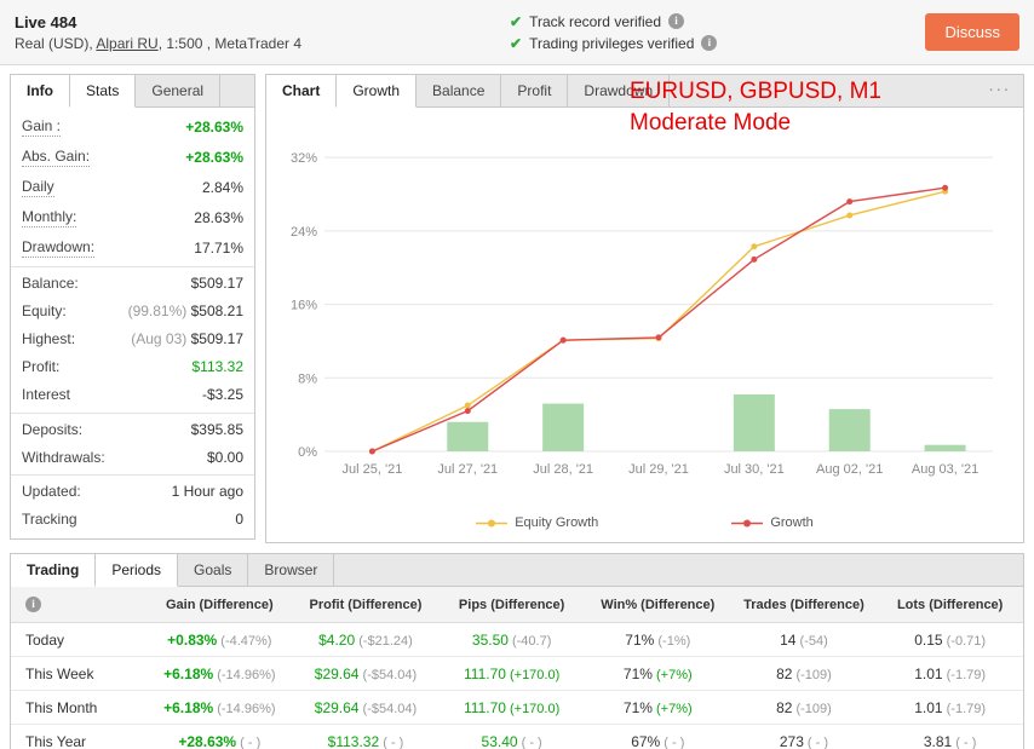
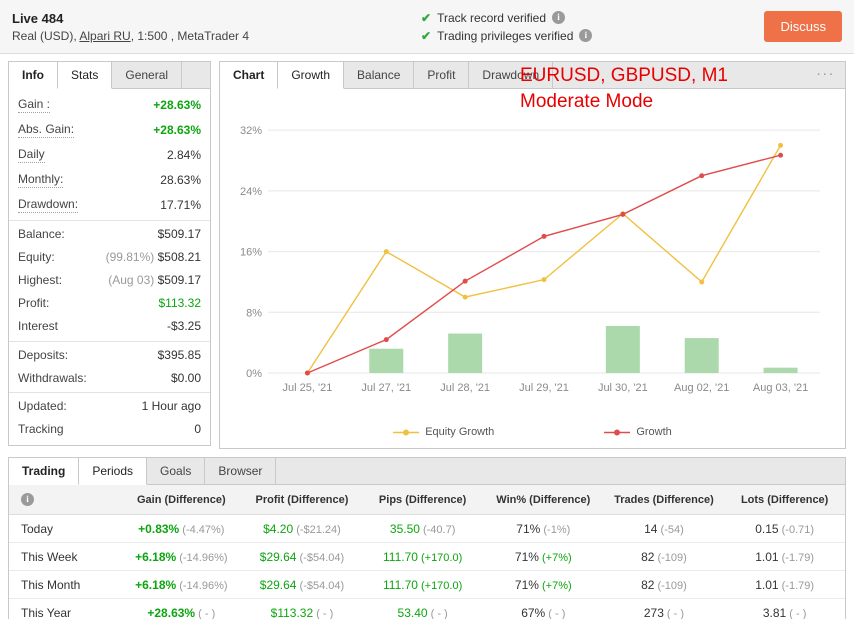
Equity Growth/Jul 27, '21: 5% -> 16%
Equity Growth/Jul 28, '21: 12% -> 10%
Growth/Jul 29, '21: 12% -> 18%
Equity Growth/Jul 30, '21: 22% -> 21%
Equity Growth/Aug 02, '21: 26% -> 12%
Growth/Aug 02, '21: 27% -> 26%
Equity Growth/Aug 03, '21: 28% -> 30%
